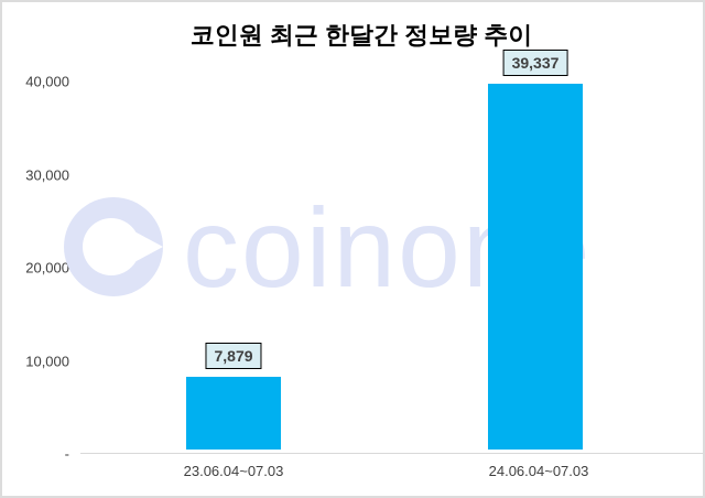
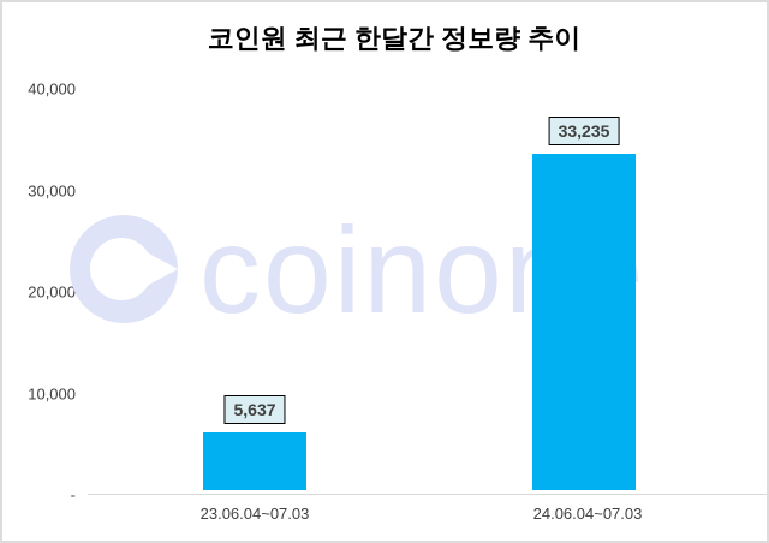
23.06.04~07.03: 7,879 -> 5,637
24.06.04~07.03: 39,337 -> 33,235
